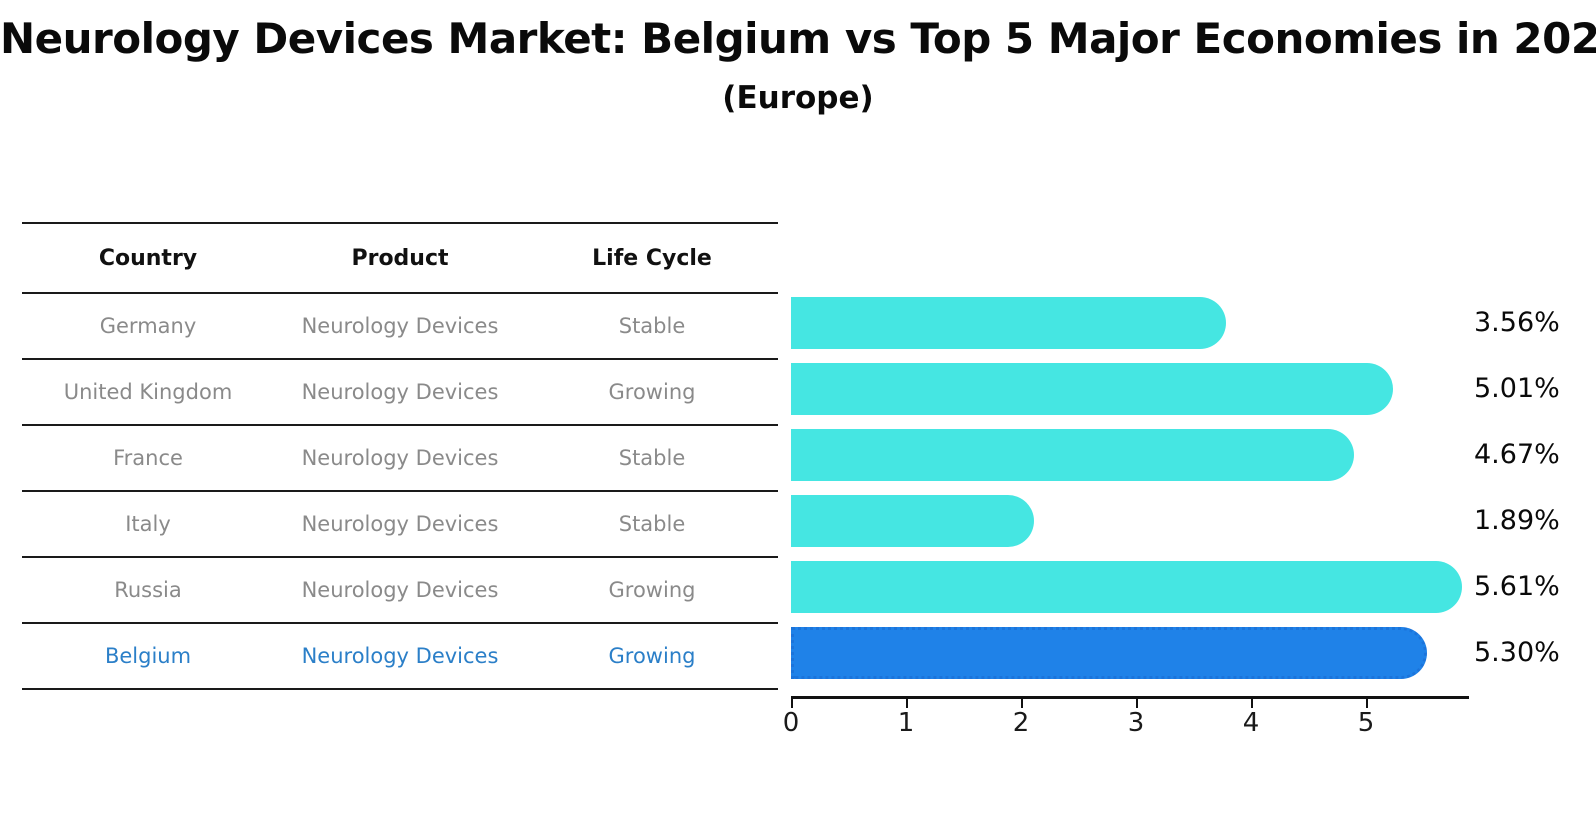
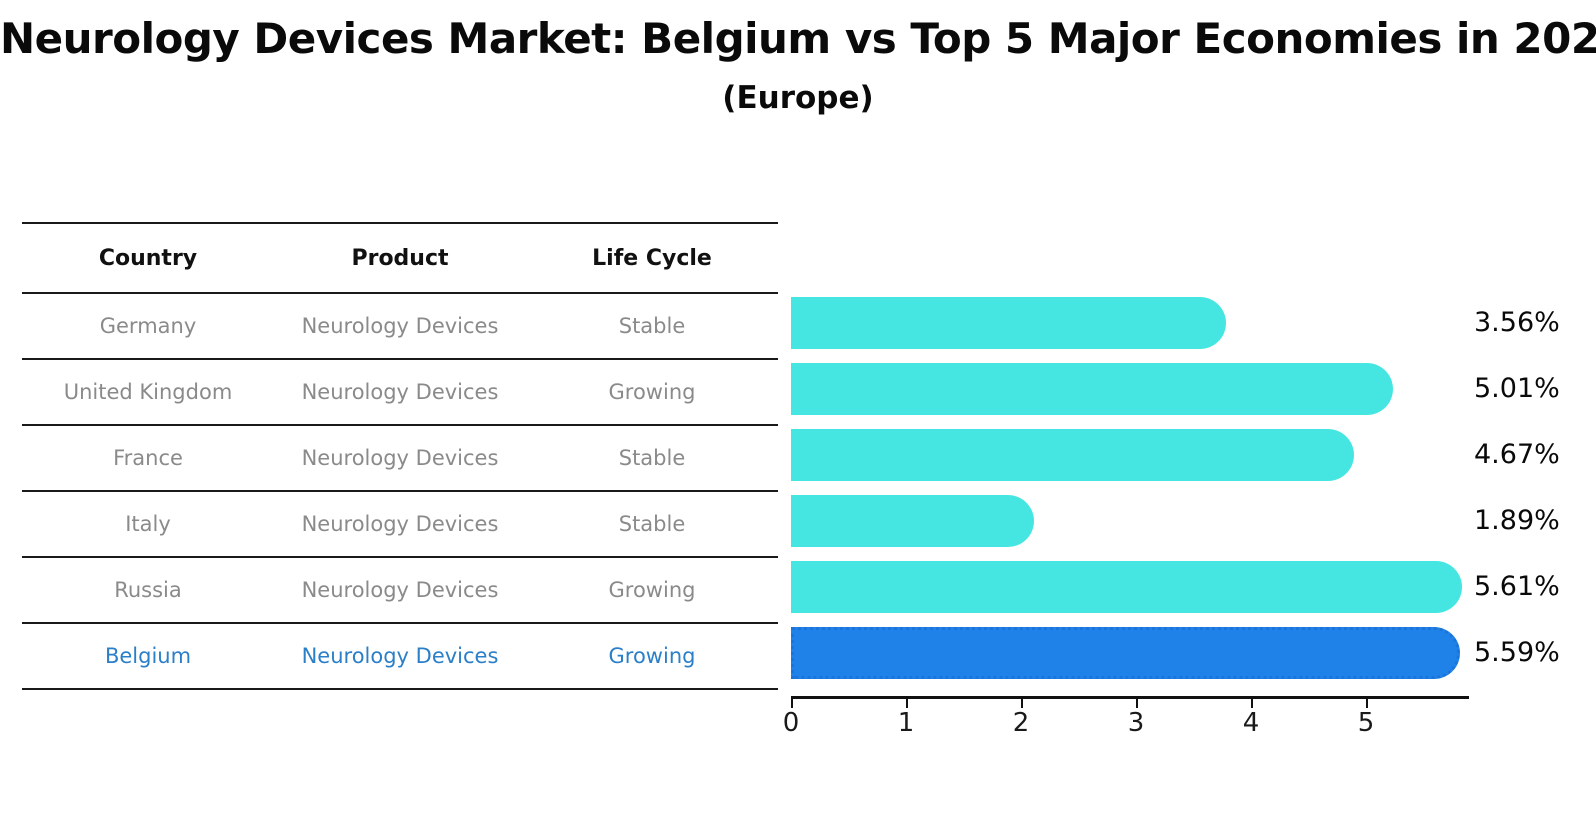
Belgium: 5.30% -> 5.59%
